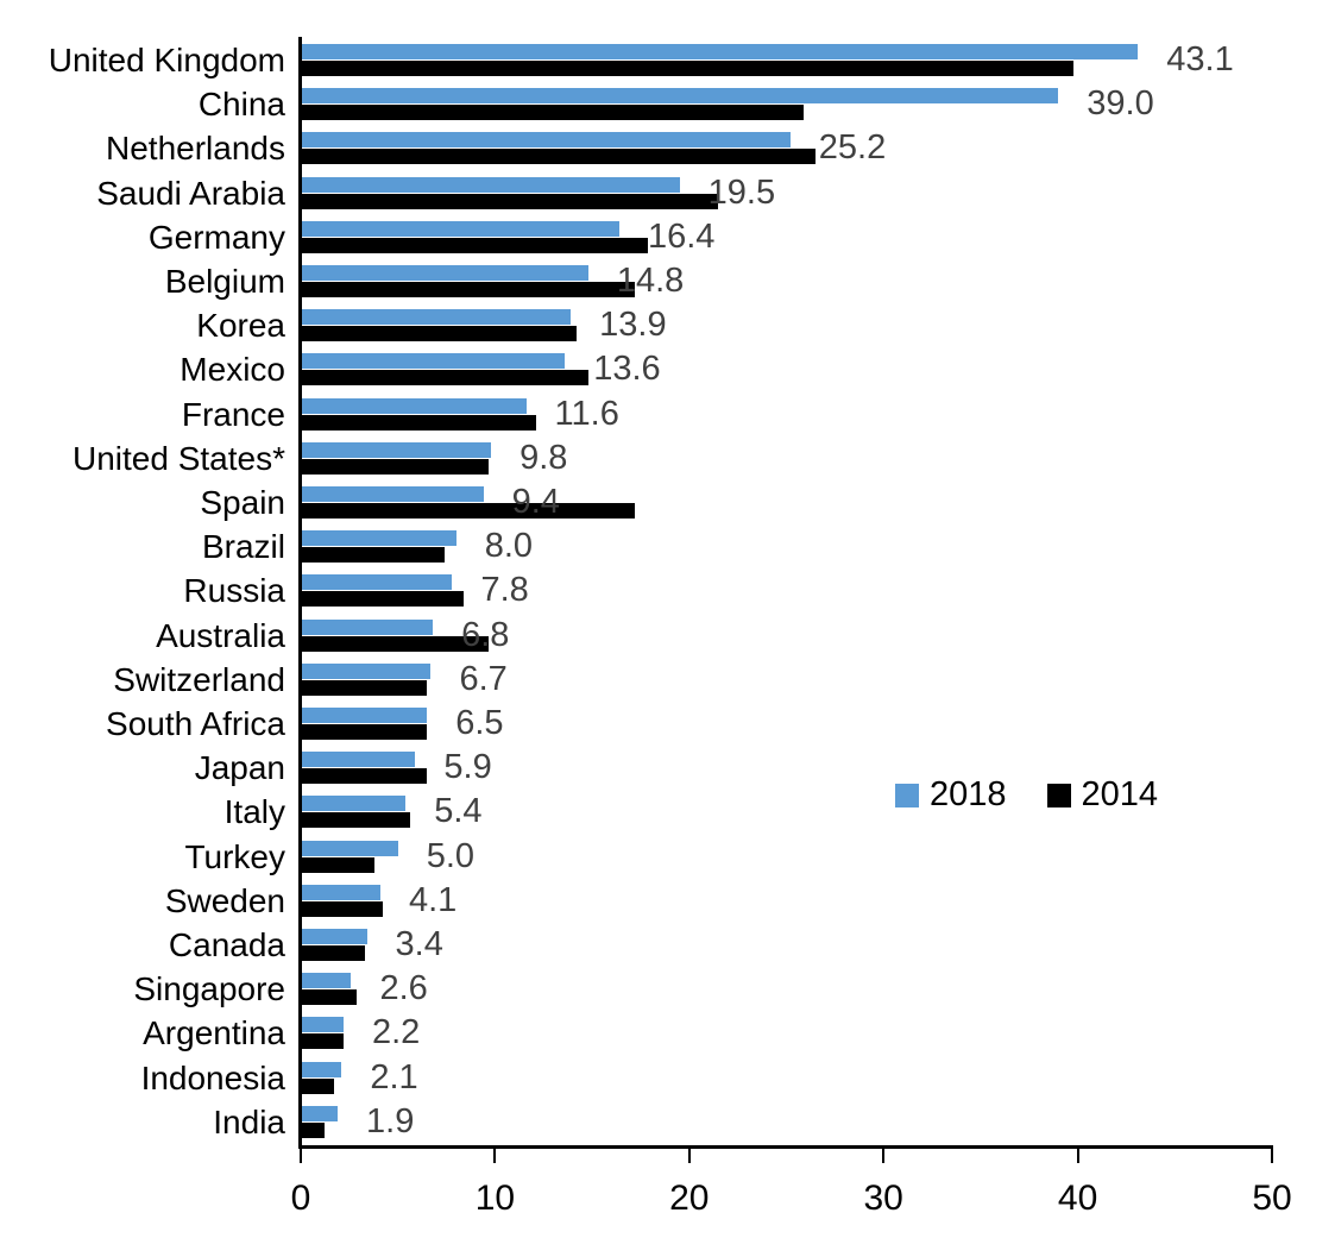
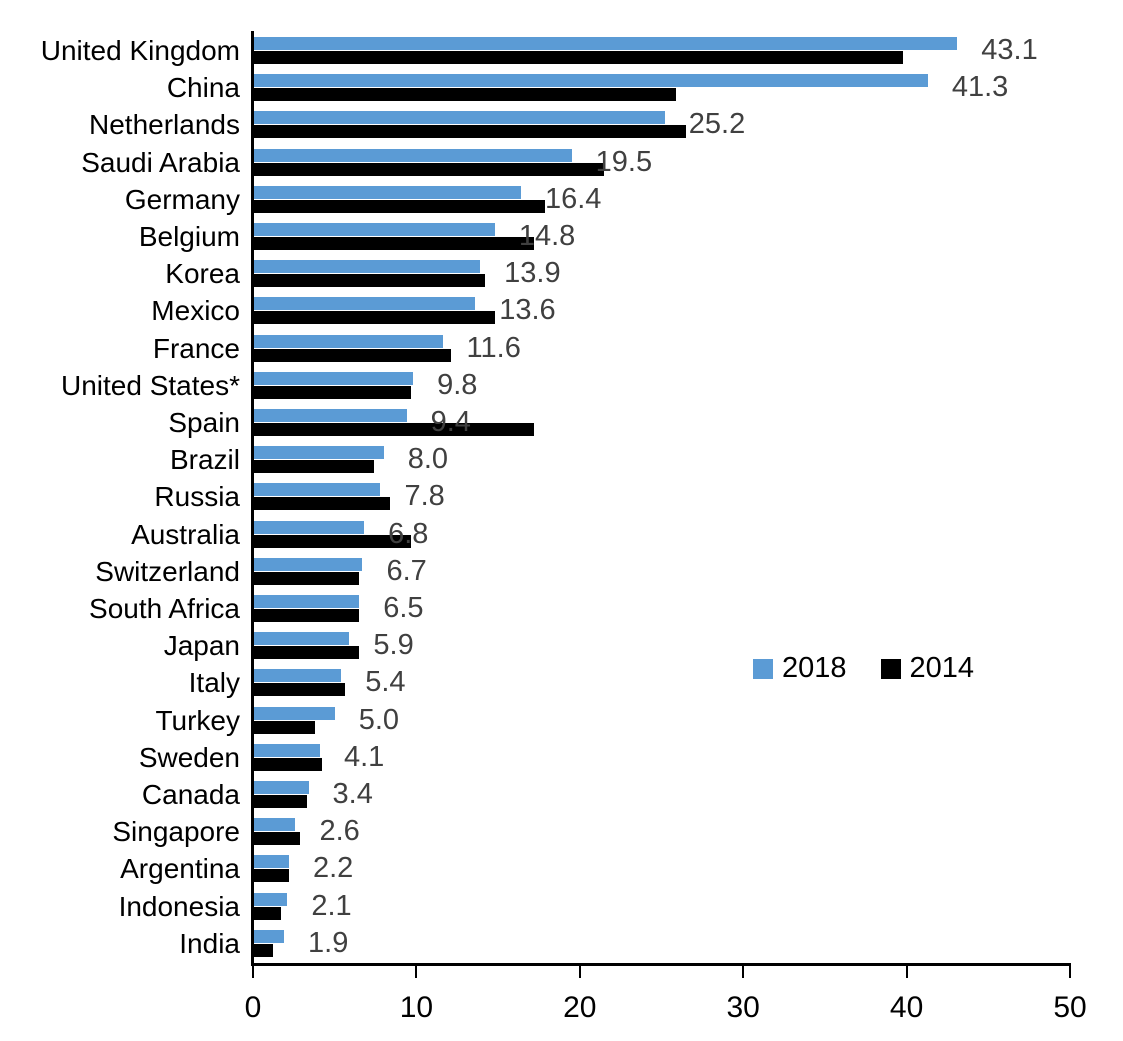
2018/China: 39.0 -> 41.3
